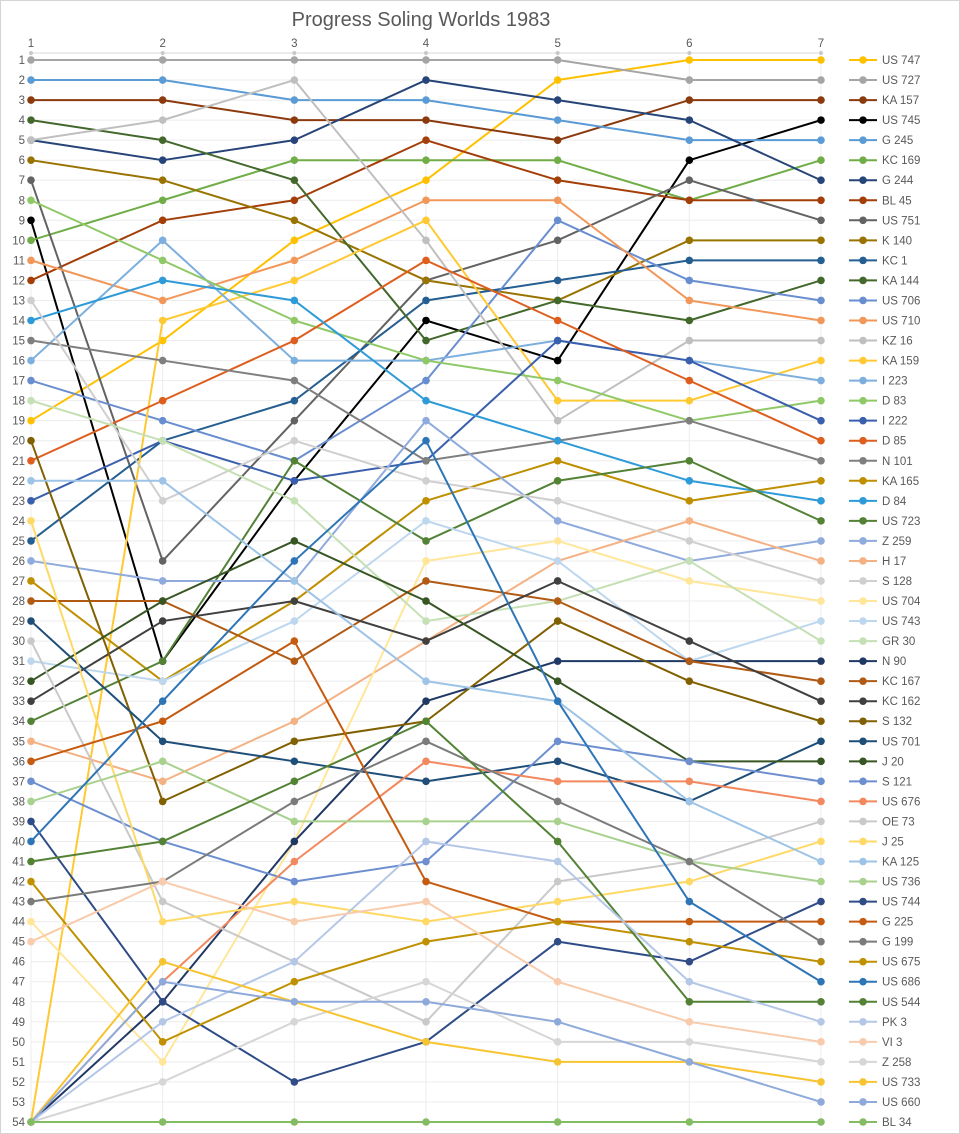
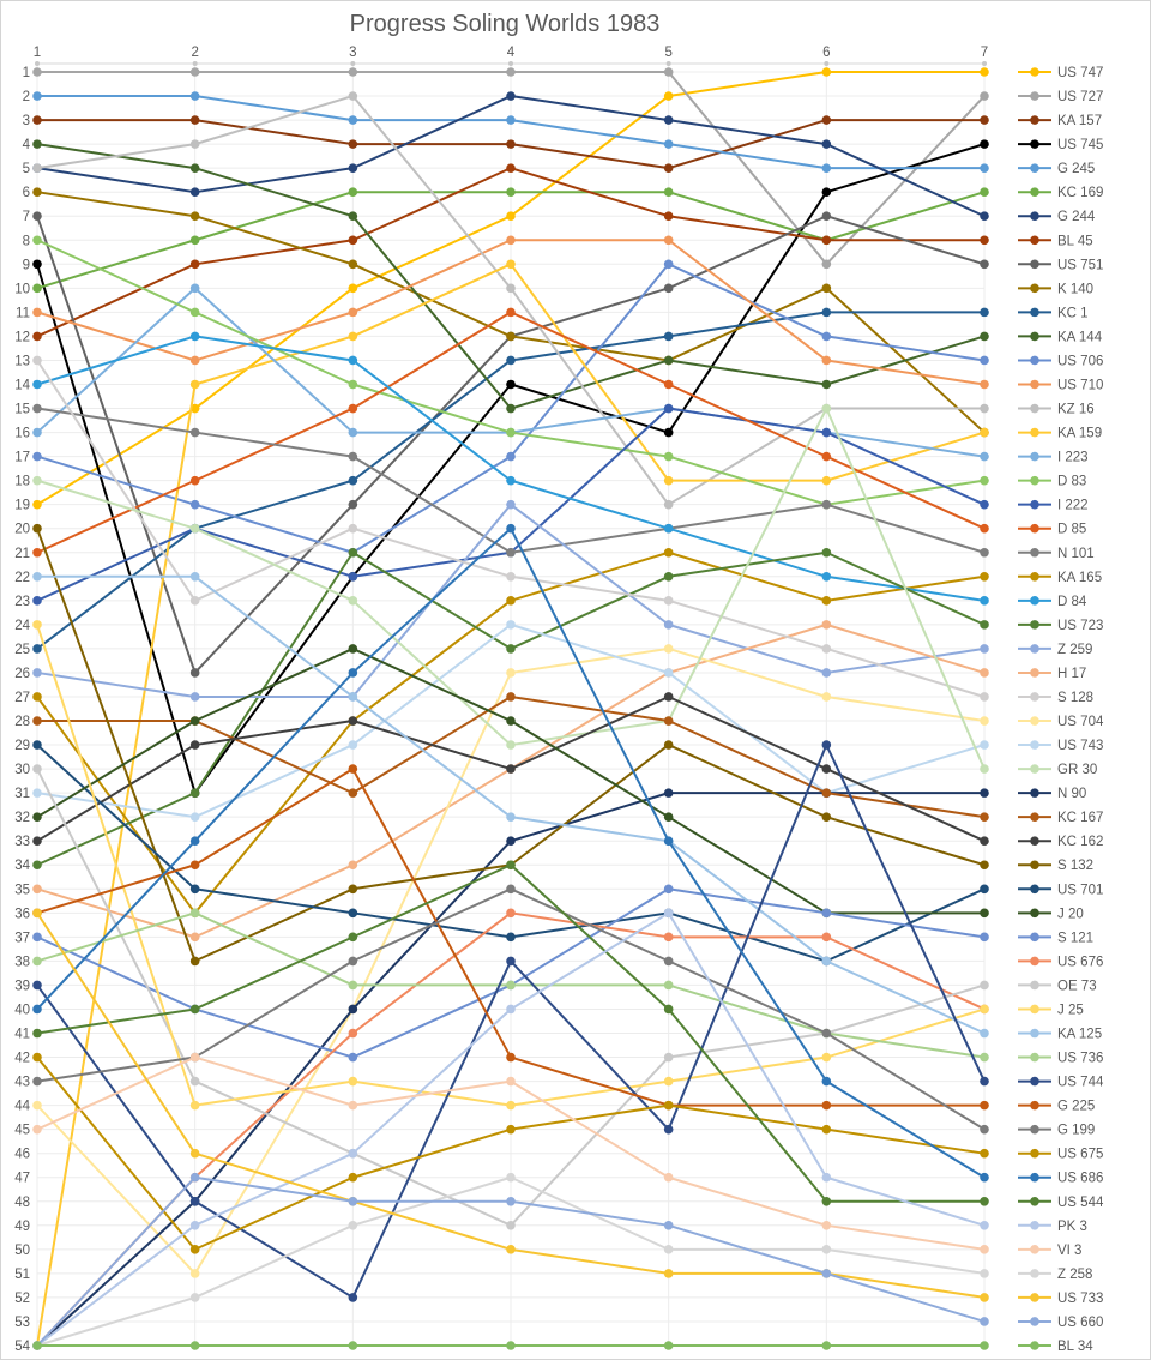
US 733/1: 54 -> 36
KA 165/2: 32 -> 36
S 121/4: 41 -> 39
US 744/4: 50 -> 38
PK 3/5: 41 -> 36
US 727/6: 2 -> 9
GR 30/6: 26 -> 15
US 744/6: 46 -> 29
K 140/7: 10 -> 16
US 676/7: 38 -> 40
